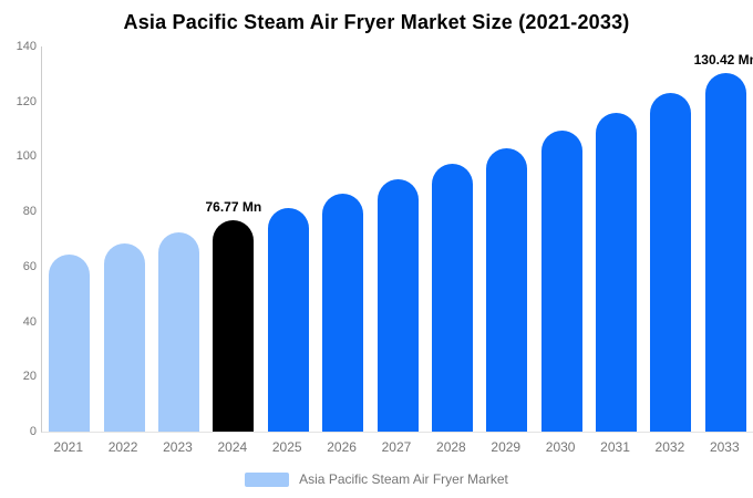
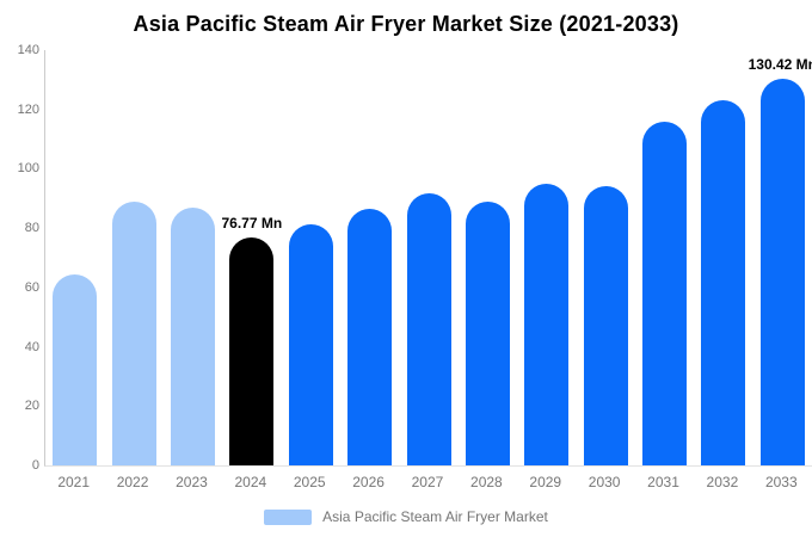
2022: 68 -> 89
2023: 72 -> 87
2028: 97 -> 89
2029: 103 -> 95
2030: 109 -> 94
